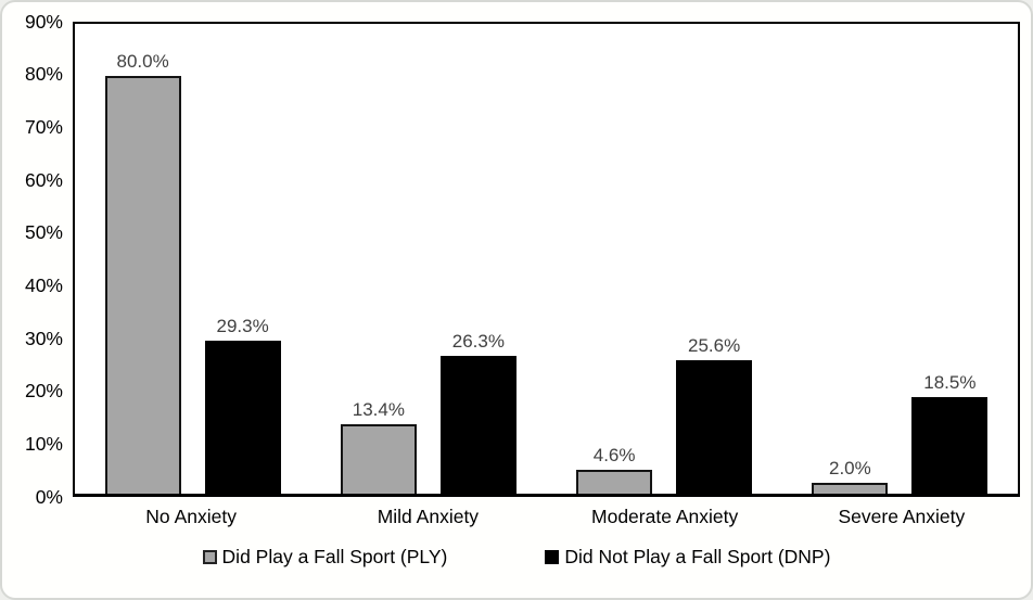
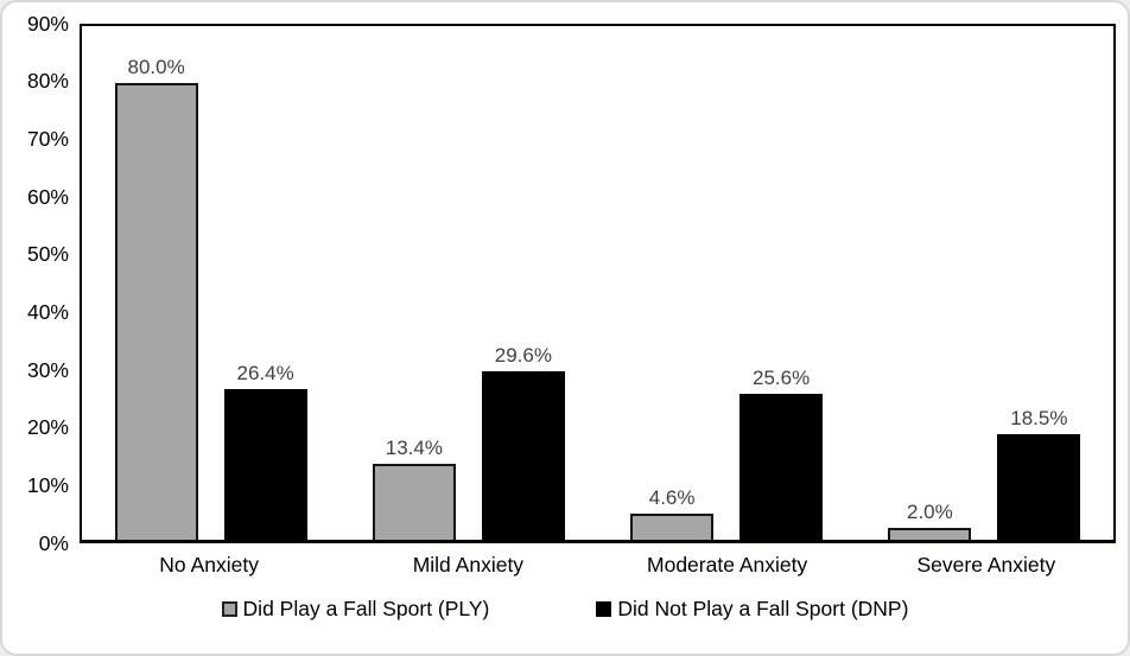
Did Not Play a Fall Sport (DNP)/No Anxiety: 29.3% -> 26.4%
Did Not Play a Fall Sport (DNP)/Mild Anxiety: 26.3% -> 29.6%
